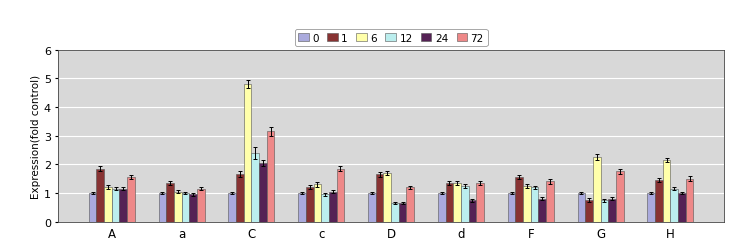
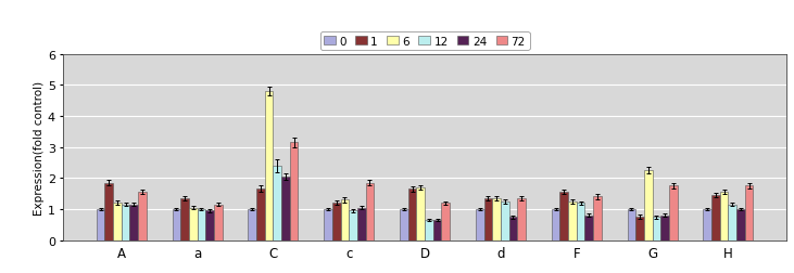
6/H: 2.15 -> 1.55
72/H: 1.50 -> 1.75
